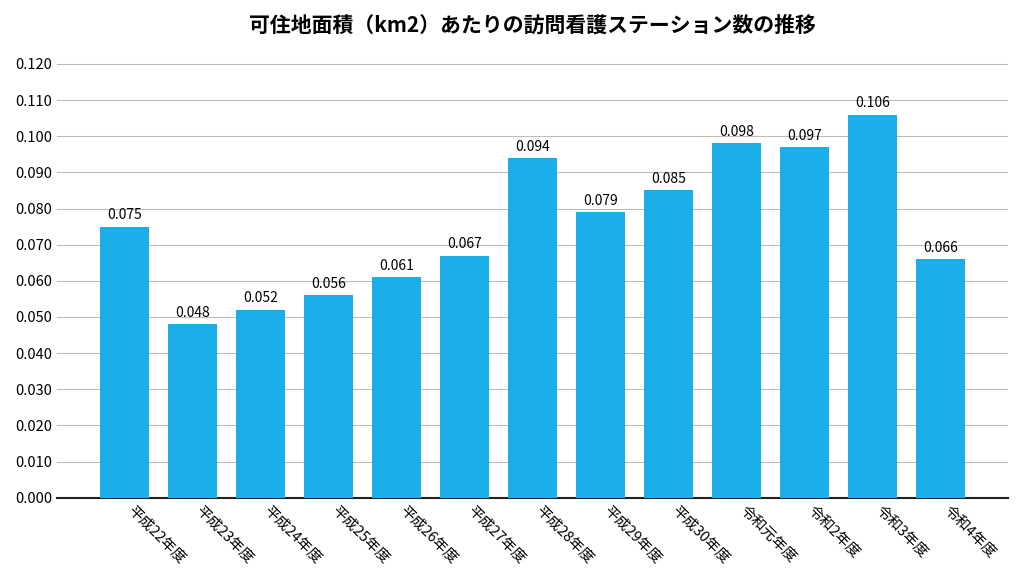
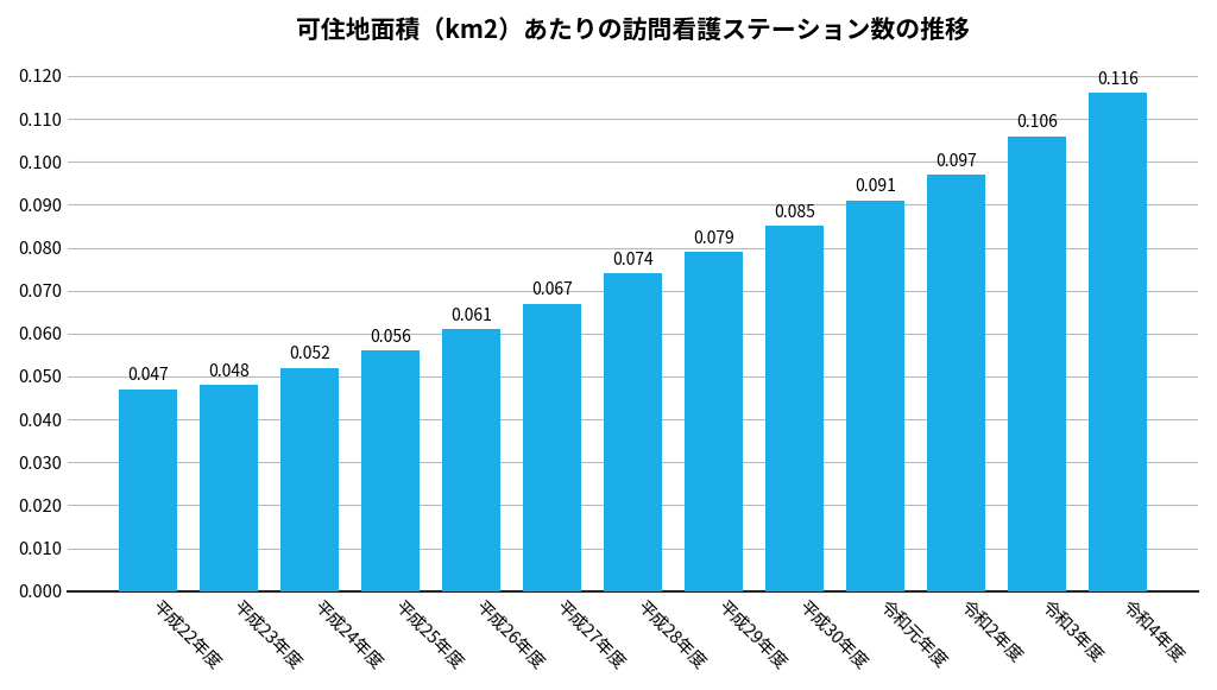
平成22年度: 0.075 -> 0.047
平成28年度: 0.094 -> 0.074
令和元年度: 0.098 -> 0.091
令和4年度: 0.066 -> 0.116
